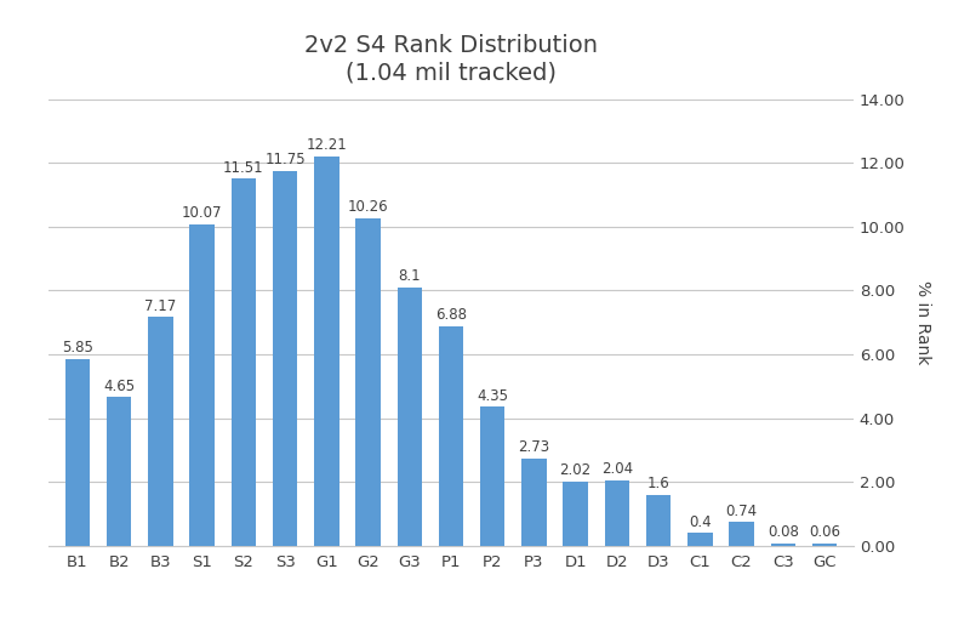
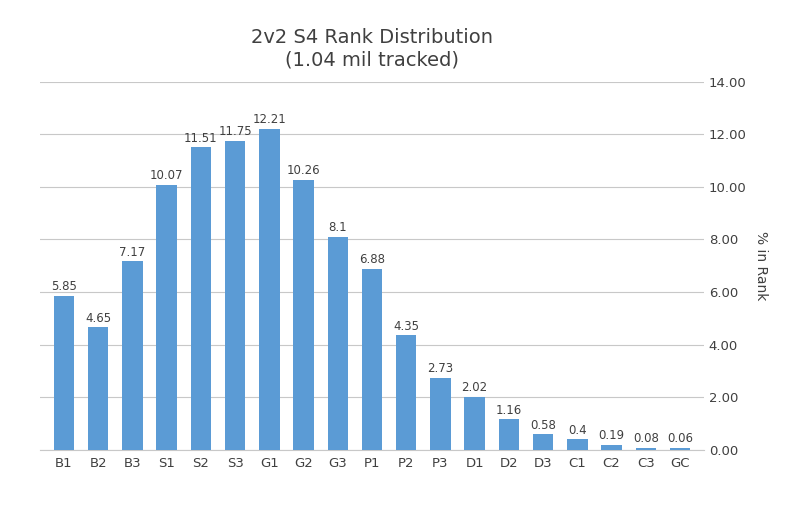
D2: 2.04 -> 1.16
D3: 1.6 -> 0.58
C2: 0.74 -> 0.19
